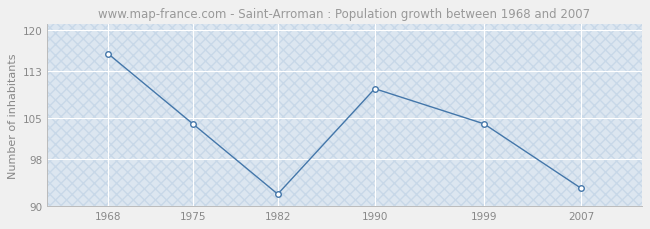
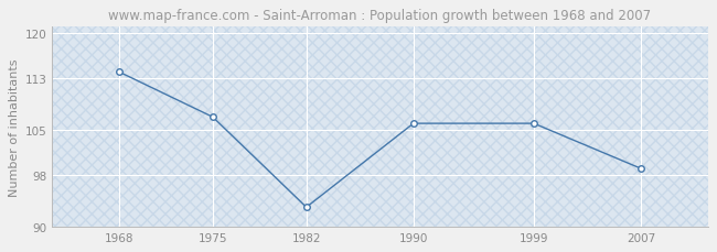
1968: 116 -> 114
1975: 104 -> 107
1982: 92 -> 93
1990: 110 -> 106
1999: 104 -> 106
2007: 93 -> 99
